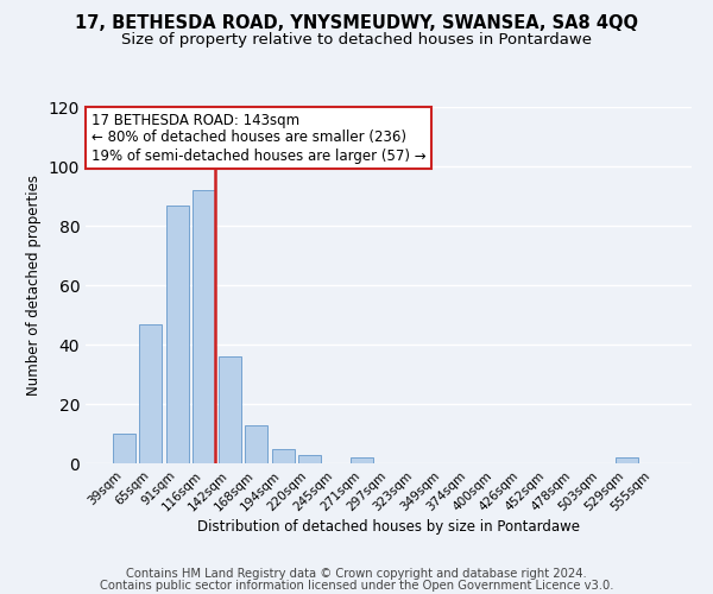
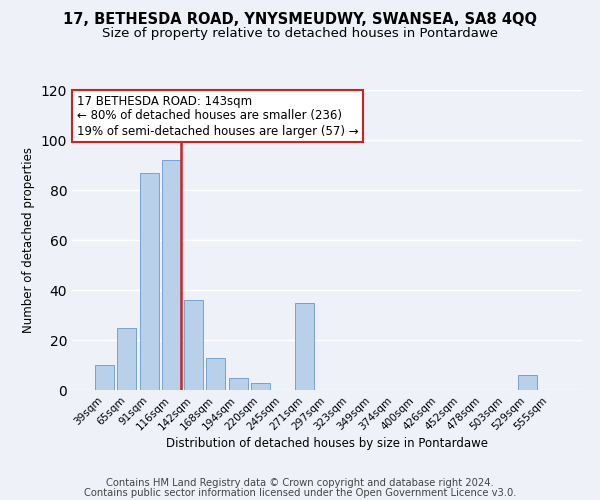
65sqm: 47 -> 25
271sqm: 2 -> 35
529sqm: 2 -> 6
